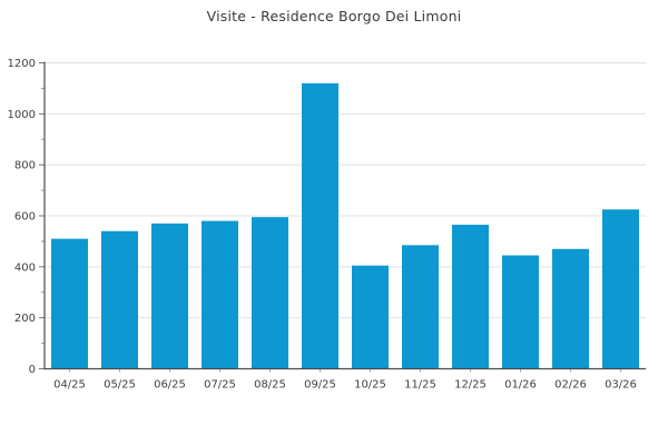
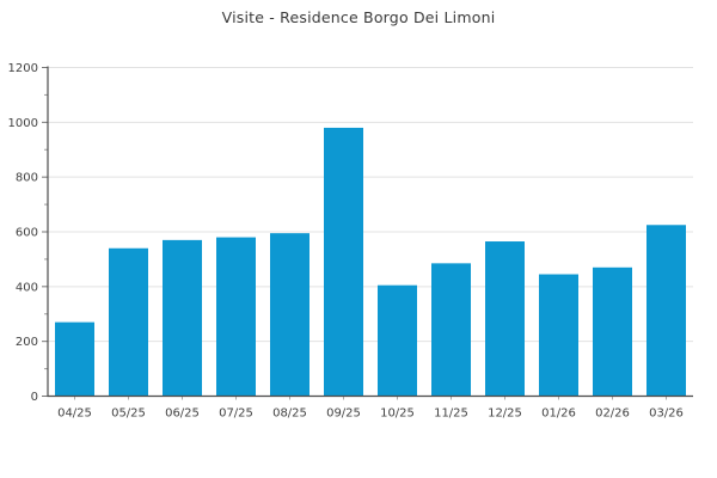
04/25: 510 -> 270
09/25: 1120 -> 980
